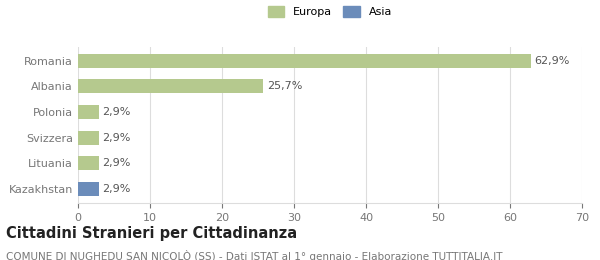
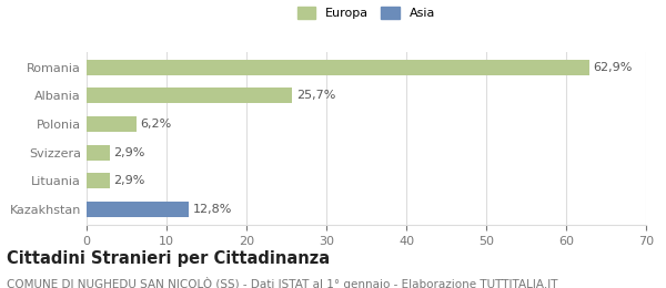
Polonia: 2,9% -> 6,2%
Kazakhstan: 2,9% -> 12,8%
